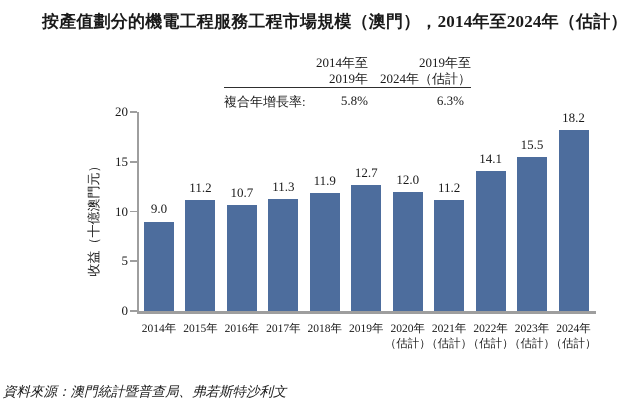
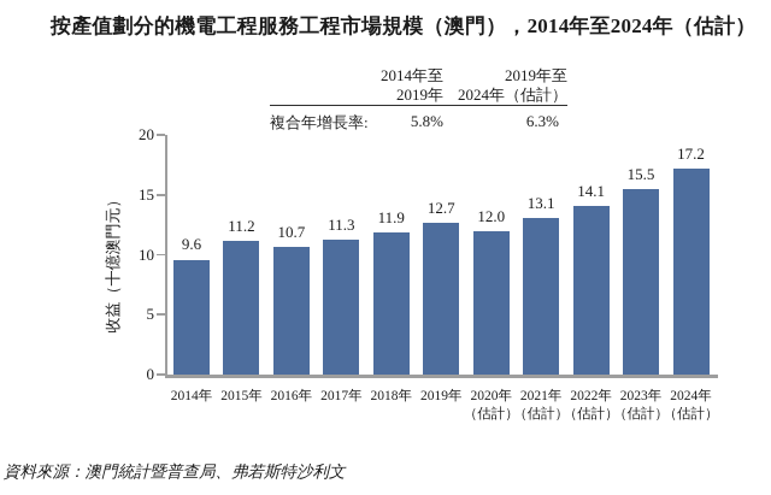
2014年: 9.0 -> 9.6
2021年: 11.2 -> 13.1
2024年: 18.2 -> 17.2
